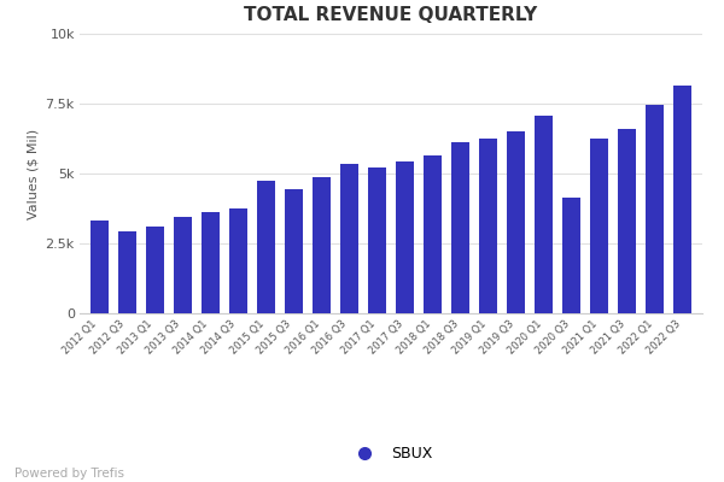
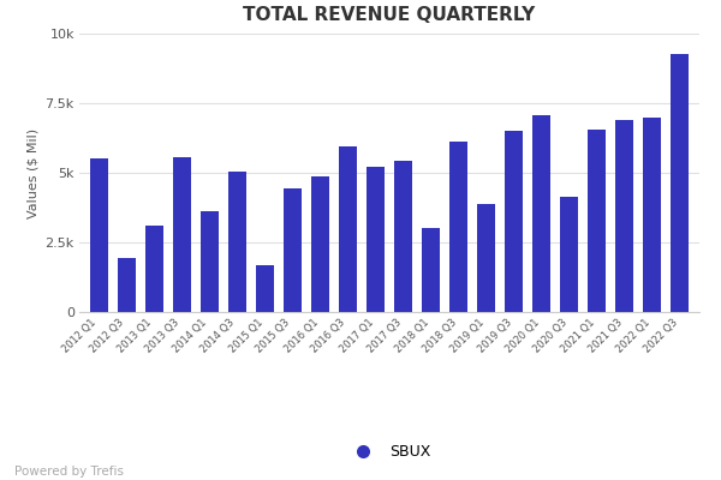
2012 Q1: 3.30k -> 5.50k
2012 Q3: 2.95k -> 1.95k
2013 Q3: 3.45k -> 5.55k
2014 Q3: 3.75k -> 5.05k
2015 Q1: 4.75k -> 1.70k
2016 Q3: 5.35k -> 5.95k
2018 Q1: 5.65k -> 3.00k
2019 Q1: 6.25k -> 3.90k
2021 Q1: 6.25k -> 6.55k
2021 Q3: 6.60k -> 6.90k
2022 Q1: 7.45k -> 7.00k
2022 Q3: 8.15k -> 9.25k
